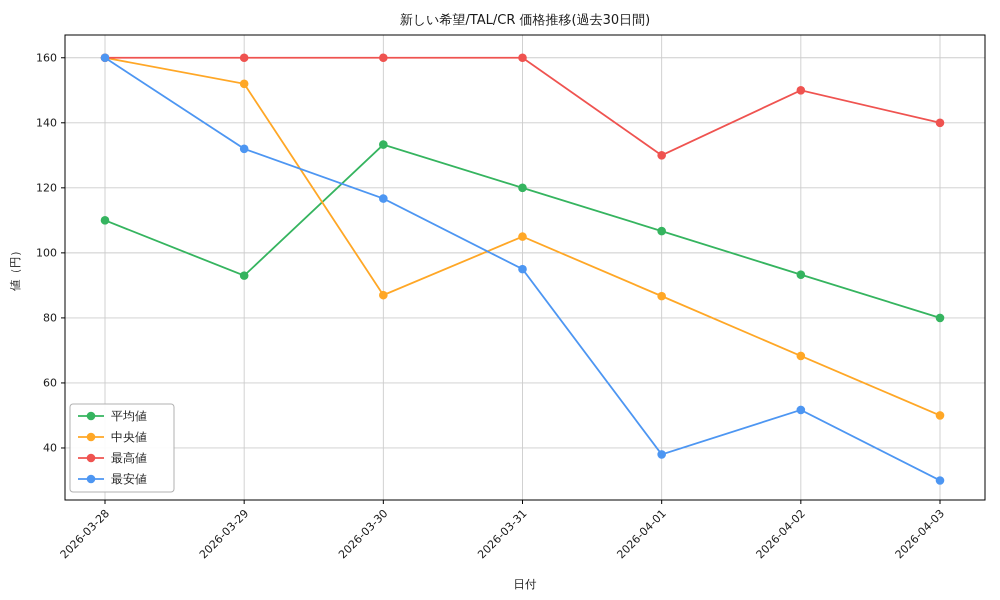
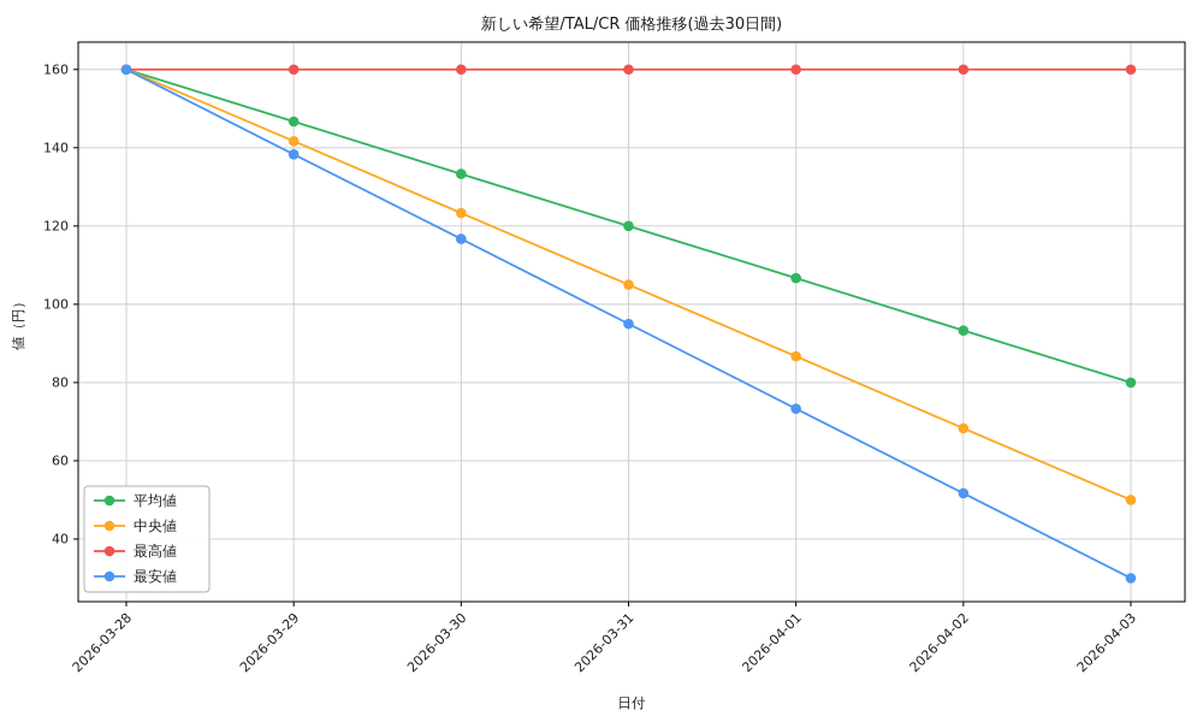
平均値/2026-03-28: 110 -> 160
平均値/2026-03-29: 93 -> 147
中央値/2026-03-29: 152 -> 142
最安値/2026-03-29: 132 -> 138
中央値/2026-03-30: 87 -> 123
最高値/2026-04-01: 130 -> 160
最安値/2026-04-01: 38 -> 73
最高値/2026-04-02: 150 -> 160
最高値/2026-04-03: 140 -> 160
